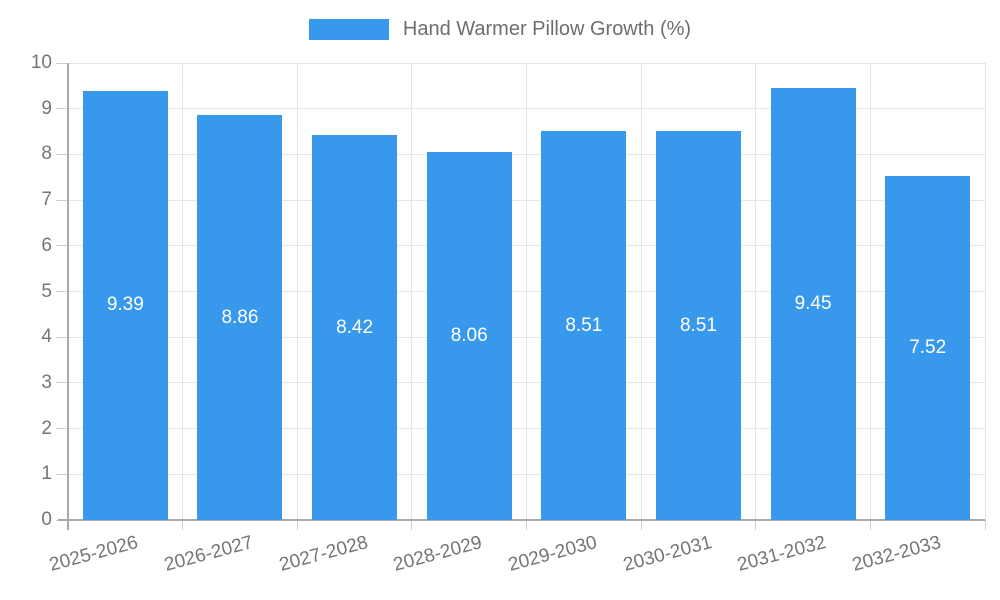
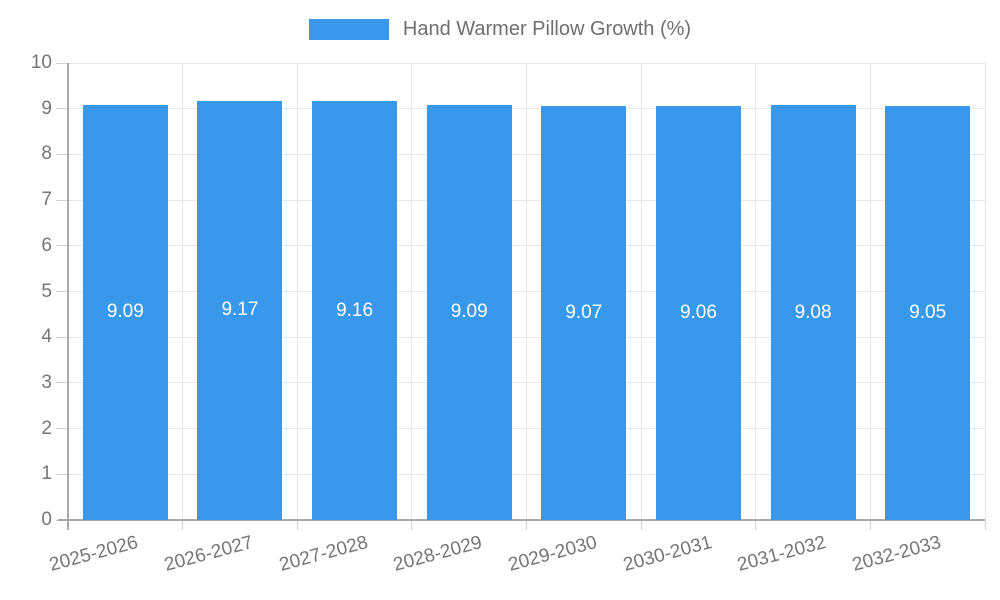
2025-2026: 9.39 -> 9.09
2026-2027: 8.86 -> 9.17
2027-2028: 8.42 -> 9.16
2028-2029: 8.06 -> 9.09
2029-2030: 8.51 -> 9.07
2030-2031: 8.51 -> 9.06
2031-2032: 9.45 -> 9.08
2032-2033: 7.52 -> 9.05
